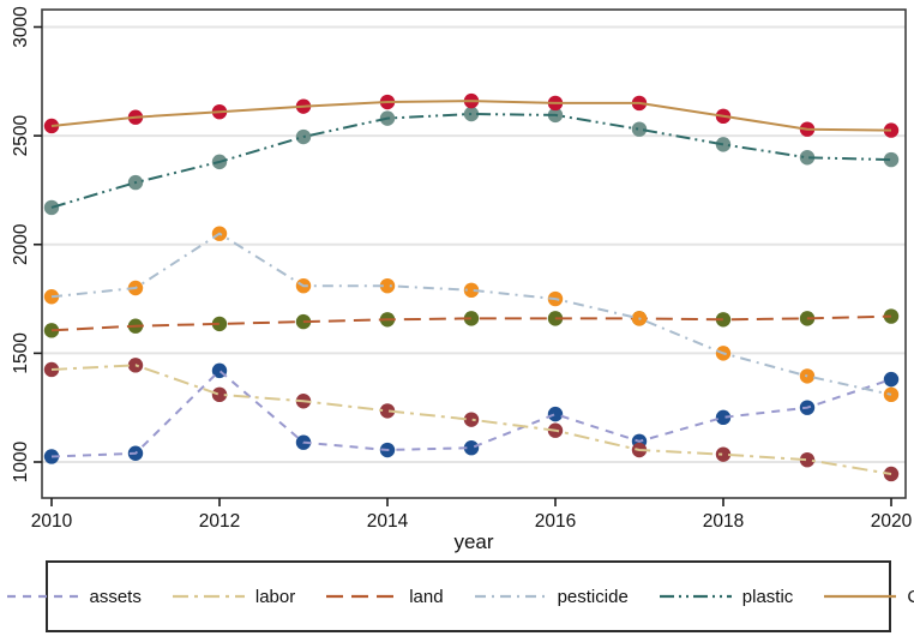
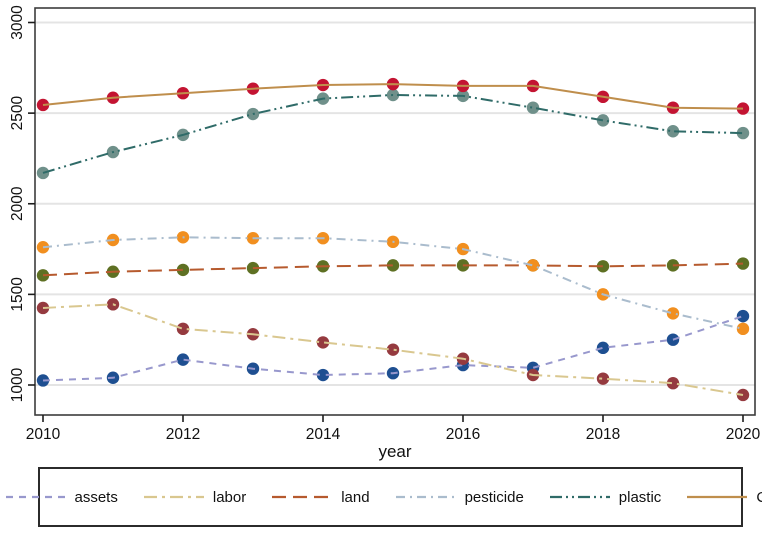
assets/2012: 1420 -> 1140
pesticide/2012: 2050 -> 1820
assets/2016: 1220 -> 1110
